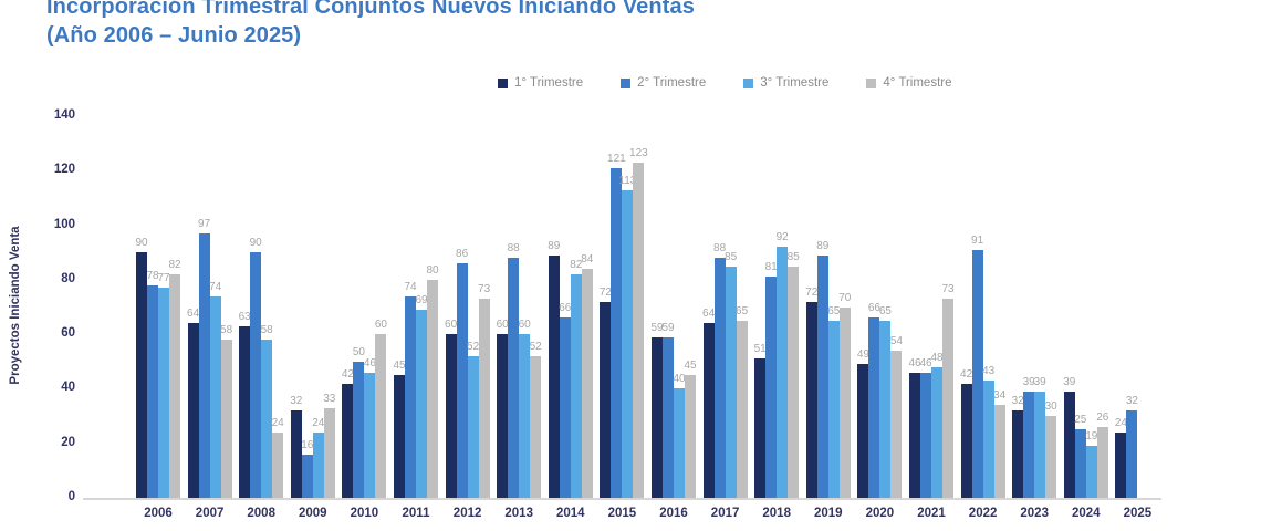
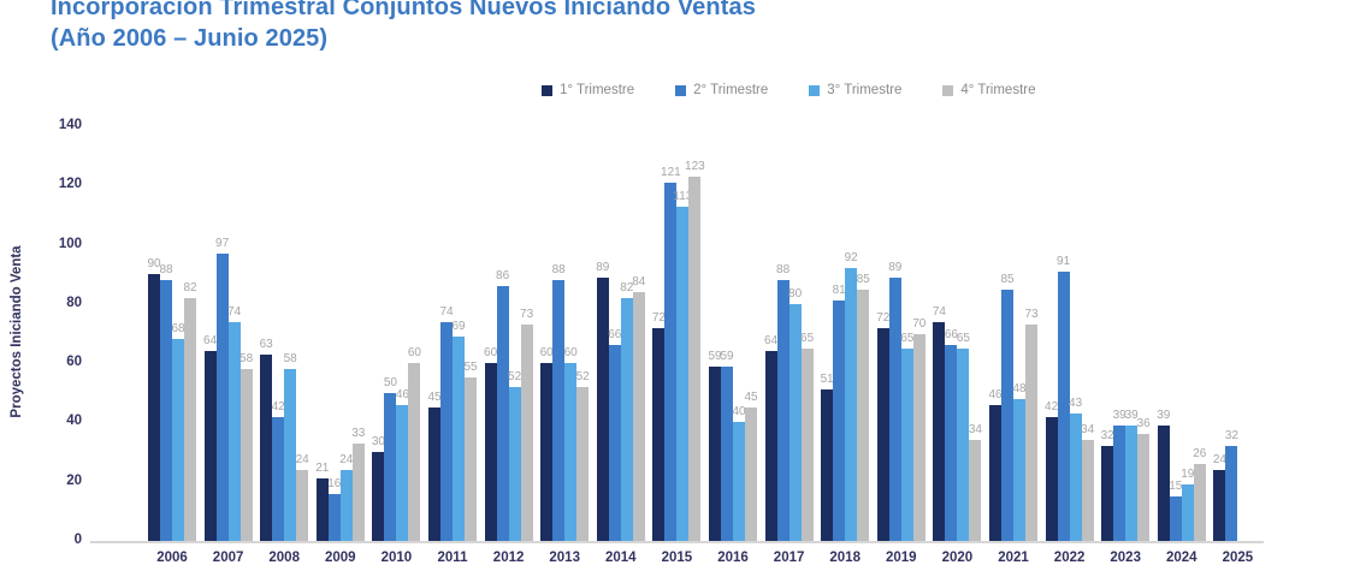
2° Trimestre/2006: 78 -> 88
3° Trimestre/2006: 77 -> 68
2° Trimestre/2008: 90 -> 42
1° Trimestre/2009: 32 -> 21
1° Trimestre/2010: 42 -> 30
4° Trimestre/2011: 80 -> 55
3° Trimestre/2017: 85 -> 80
1° Trimestre/2020: 49 -> 74
4° Trimestre/2020: 54 -> 34
2° Trimestre/2021: 46 -> 85
4° Trimestre/2023: 30 -> 36
2° Trimestre/2024: 25 -> 15
